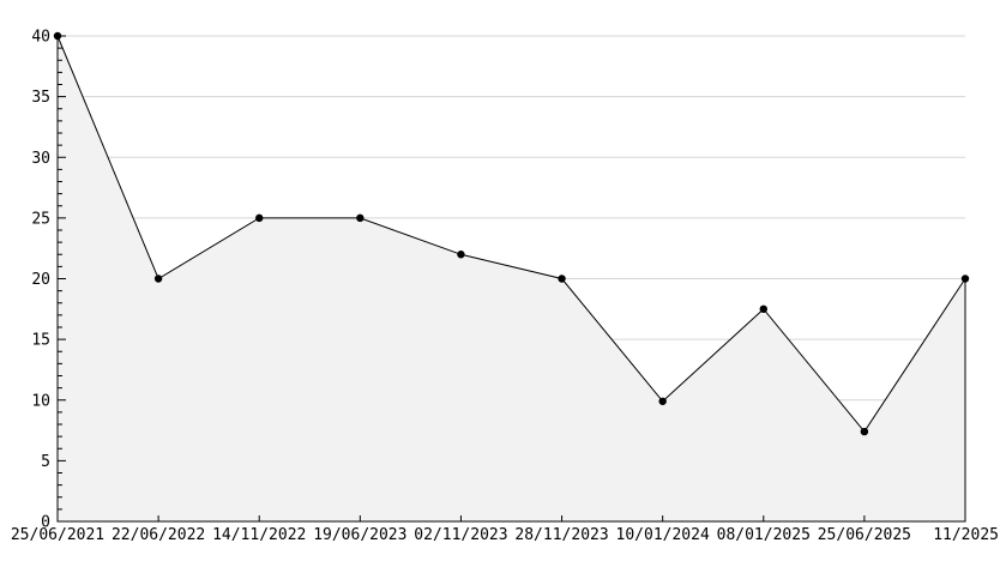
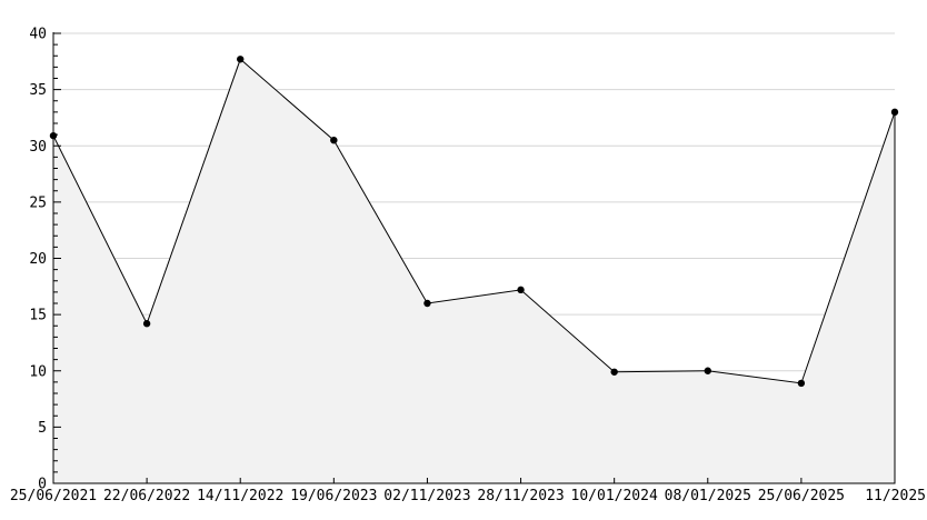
25/06/2021: 40.0 -> 30.9
22/06/2022: 20.0 -> 14.2
14/11/2022: 25.0 -> 37.7
19/06/2023: 25.0 -> 30.5
02/11/2023: 22.0 -> 16.0
28/11/2023: 20.0 -> 17.2
08/01/2025: 17.5 -> 10.0
25/06/2025: 7.4 -> 8.9
11/2025: 20.0 -> 33.0
